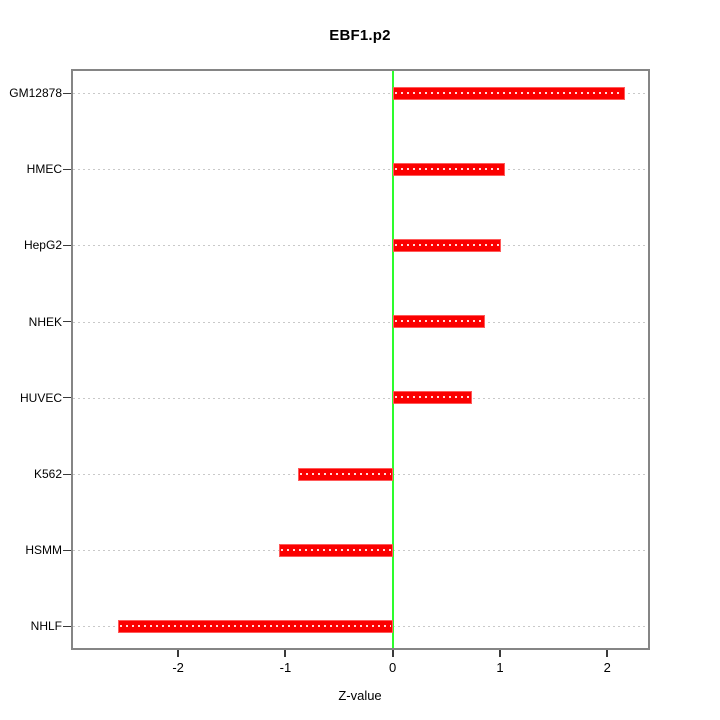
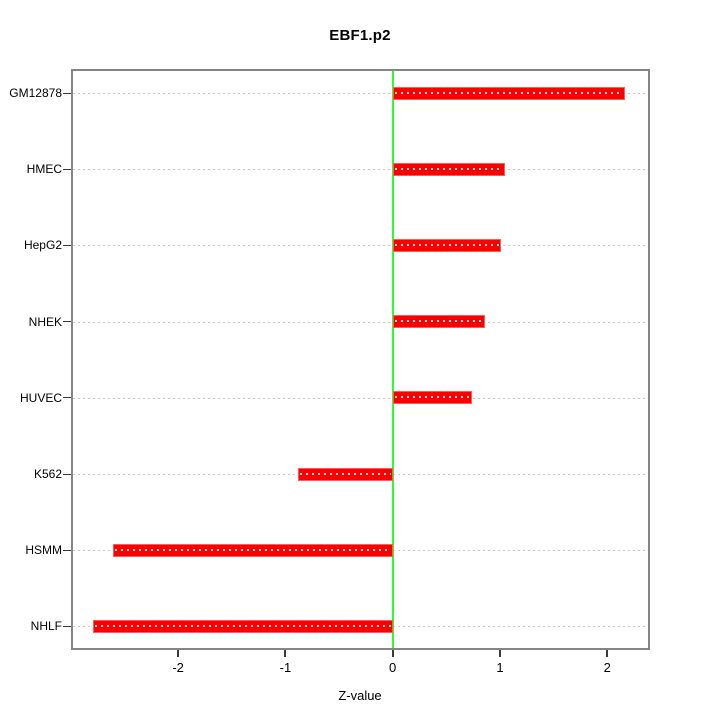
HSMM: -1.06 -> -2.61
NHLF: -2.56 -> -2.79
